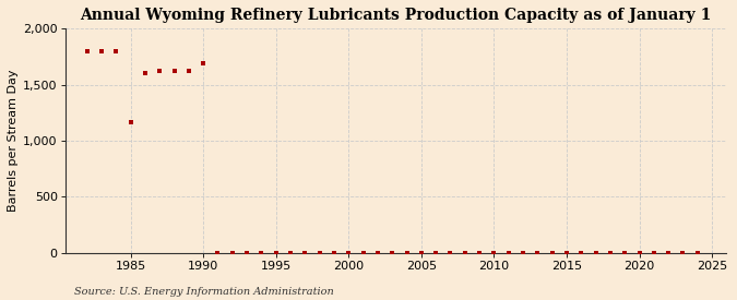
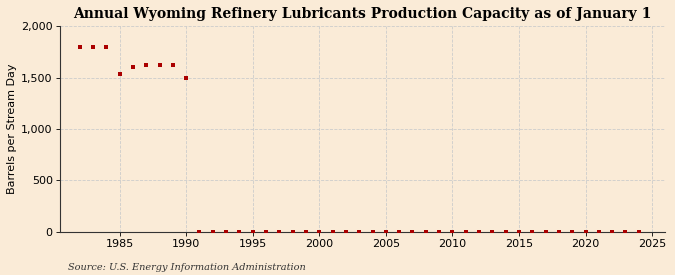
1985: 1,170 -> 1,540
1990: 1,690 -> 1,500
